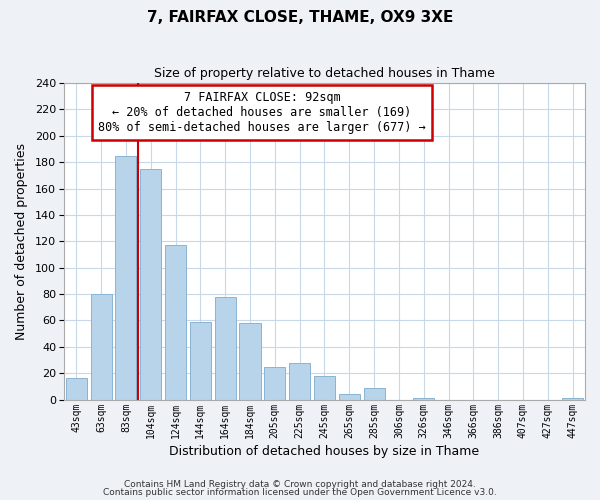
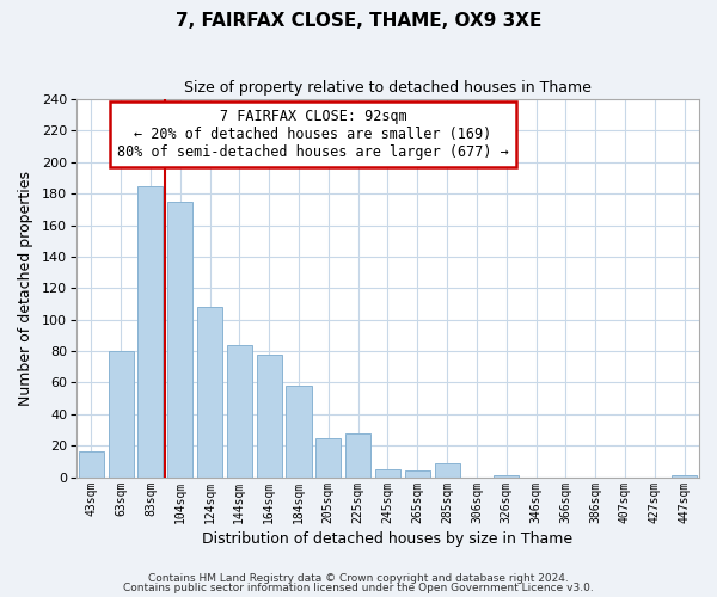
124sqm: 117 -> 108
144sqm: 59 -> 84
245sqm: 18 -> 5
